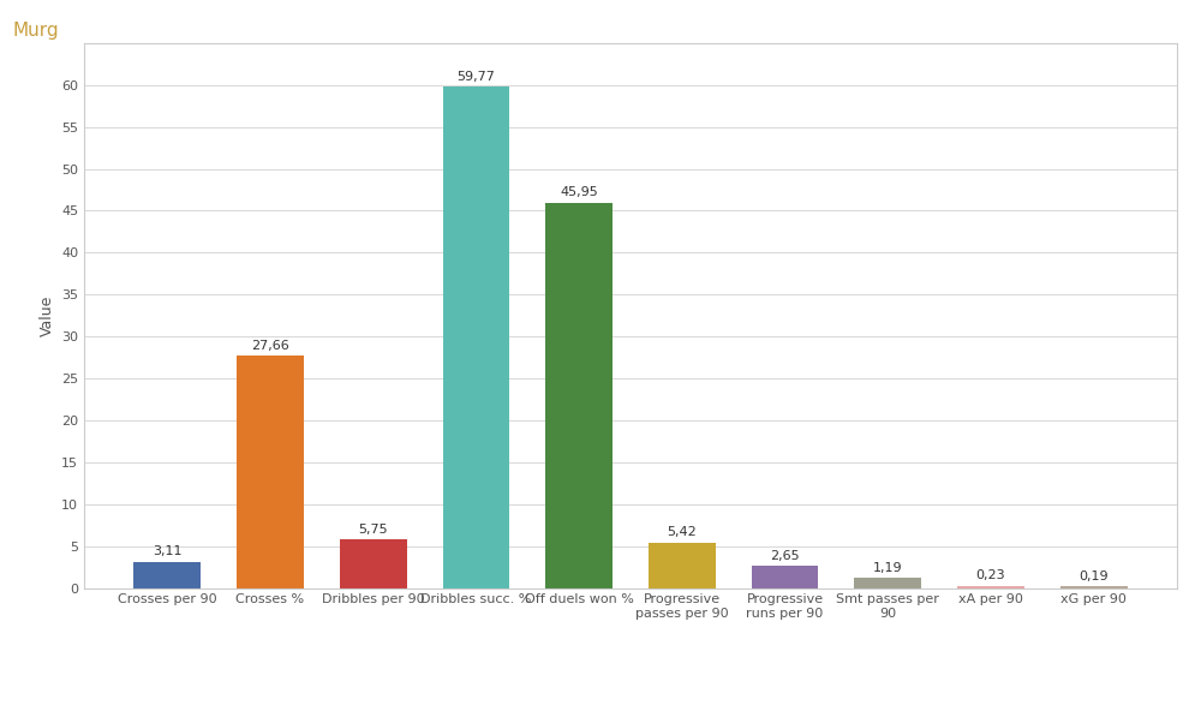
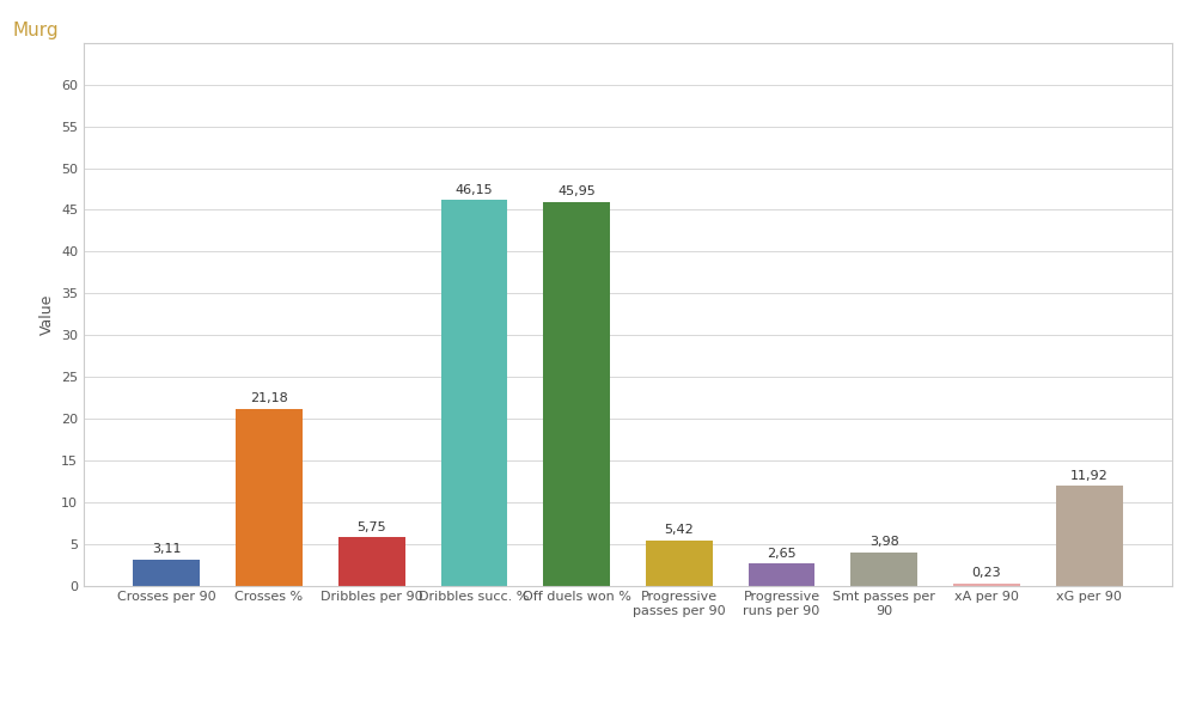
Crosses %: 27,66 -> 21,18
Dribbles succ. %: 59,77 -> 46,15
Smt passes per 90: 1,19 -> 3,98
xG per 90: 0,19 -> 11,92
